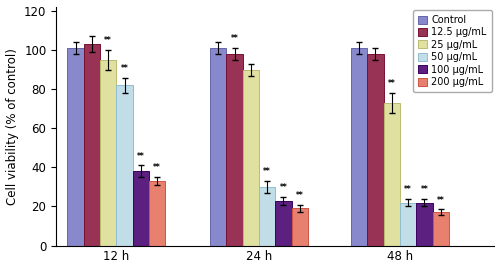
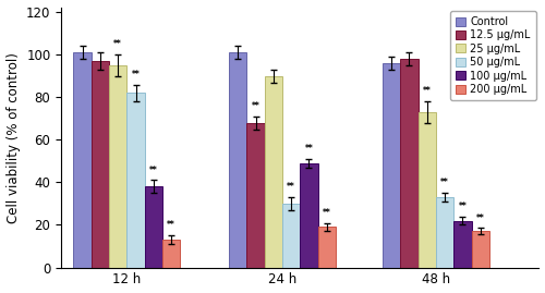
12.5 μg/mL/12 h: 103 -> 97
200 μg/mL/12 h: 33 -> 13
12.5 μg/mL/24 h: 98 -> 68
100 μg/mL/24 h: 23 -> 49
Control/48 h: 101 -> 96
50 μg/mL/48 h: 22 -> 33
